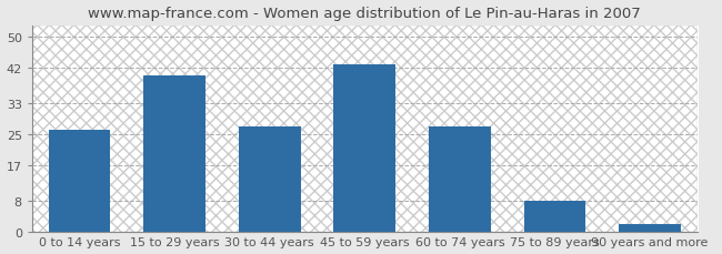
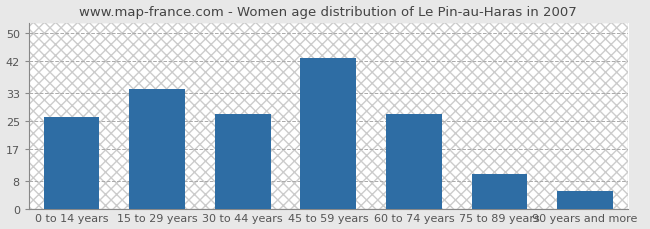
15 to 29 years: 40 -> 34
75 to 89 years: 8 -> 10
90 years and more: 2 -> 5
